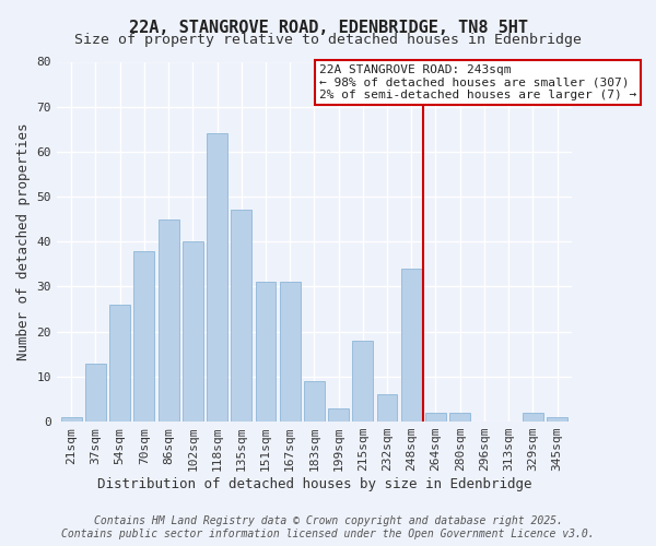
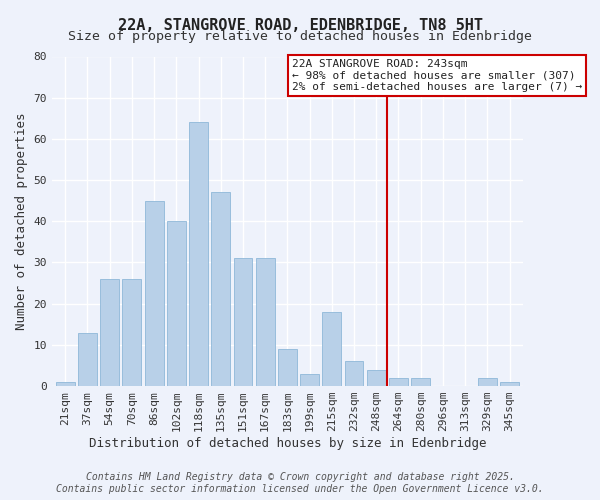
70sqm: 38 -> 26
248sqm: 34 -> 4
